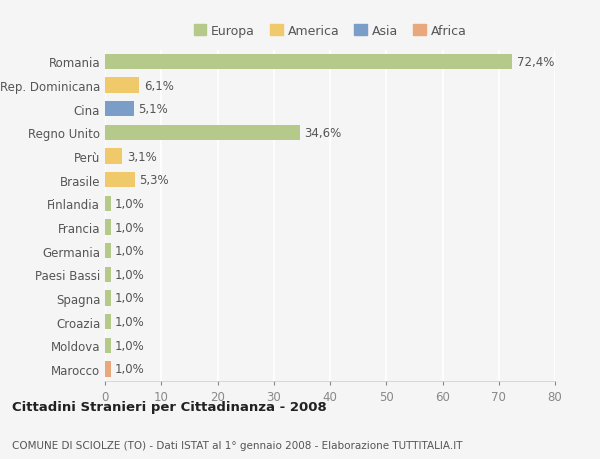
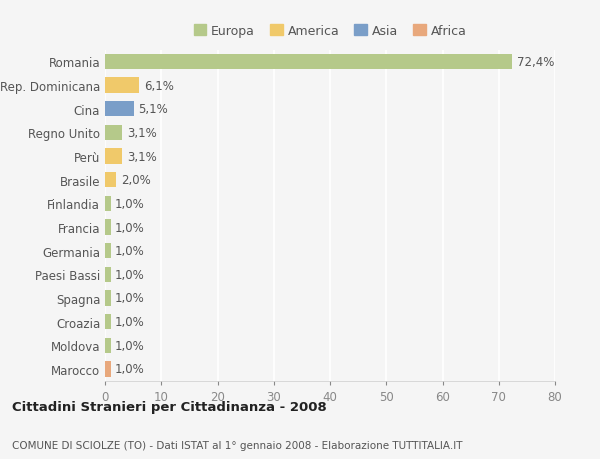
Regno Unito: 34,6% -> 3,1%
Brasile: 5,3% -> 2,0%
